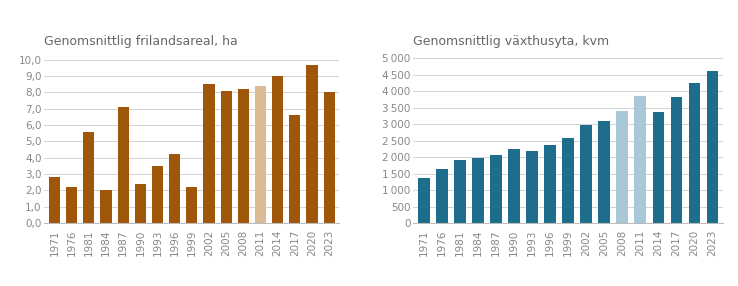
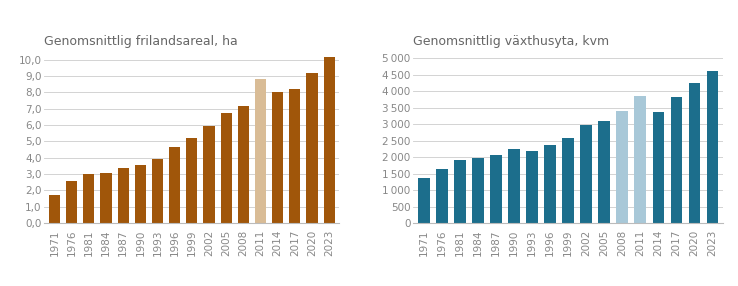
Genomsnittlig frilandsareal, ha/1971: 2,8 -> 1,7
Genomsnittlig frilandsareal, ha/1976: 2,2 -> 2,6
Genomsnittlig frilandsareal, ha/1981: 5,6 -> 3,0
Genomsnittlig frilandsareal, ha/1984: 2,0 -> 3,0
Genomsnittlig frilandsareal, ha/1987: 7,1 -> 3,4
Genomsnittlig frilandsareal, ha/1990: 2,4 -> 3,5
Genomsnittlig frilandsareal, ha/1993: 3,5 -> 3,9
Genomsnittlig frilandsareal, ha/1996: 4,2 -> 4,7
Genomsnittlig frilandsareal, ha/1999: 2,2 -> 5,2
Genomsnittlig frilandsareal, ha/2002: 8,5 -> 6,0
Genomsnittlig frilandsareal, ha/2005: 8,1 -> 6,8
Genomsnittlig frilandsareal, ha/2008: 8,2 -> 7,2
Genomsnittlig frilandsareal, ha/2011: 8,4 -> 8,8
Genomsnittlig frilandsareal, ha/2014: 9,0 -> 8,0
Genomsnittlig frilandsareal, ha/2017: 6,6 -> 8,2
Genomsnittlig frilandsareal, ha/2020: 9,7 -> 9,2
Genomsnittlig frilandsareal, ha/2023: 8,0 -> 10,2
